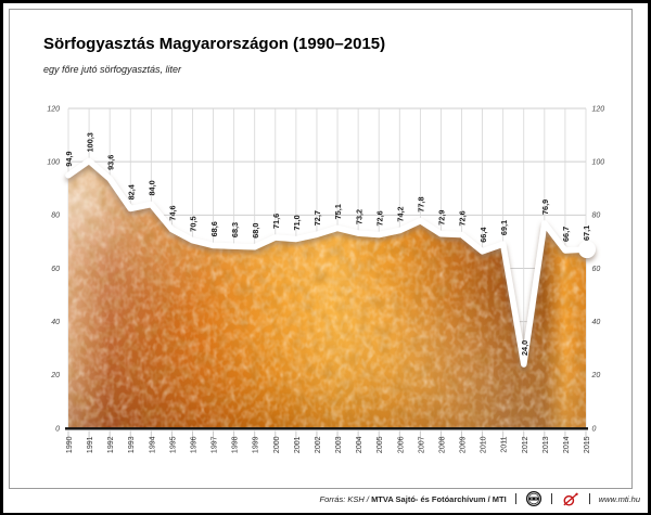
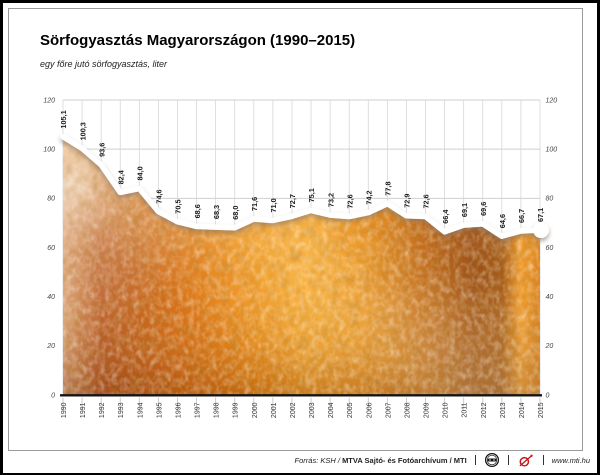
1990: 94,9 -> 105,1
2012: 24,0 -> 69,6
2013: 76,9 -> 64,6
